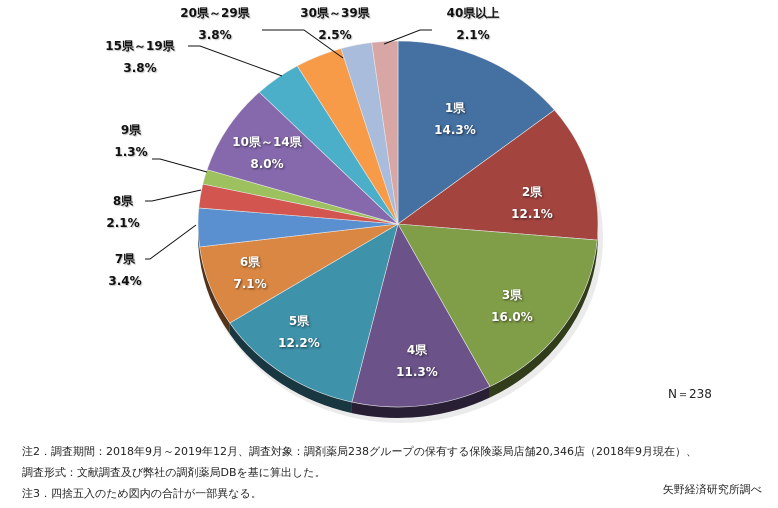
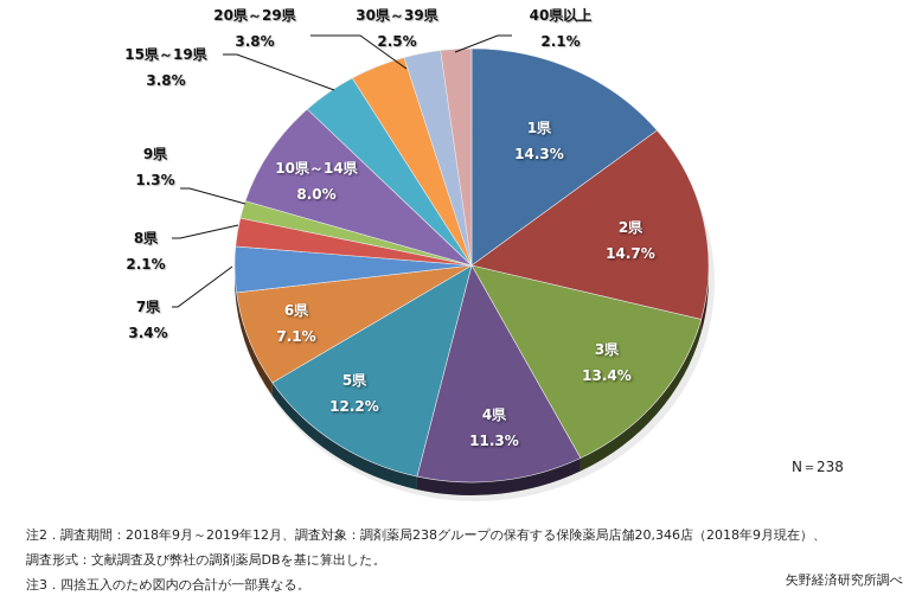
2県: 12.1% -> 14.7%
3県: 16.0% -> 13.4%
